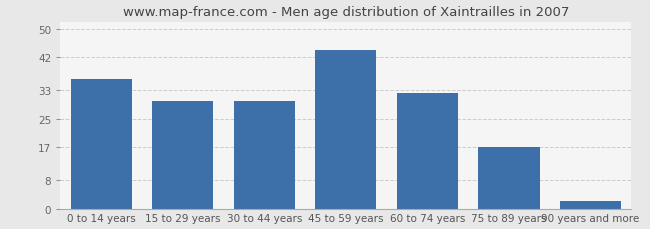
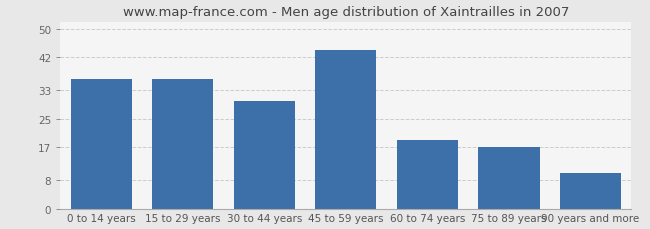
15 to 29 years: 30 -> 36
60 to 74 years: 32 -> 19
90 years and more: 2 -> 10
